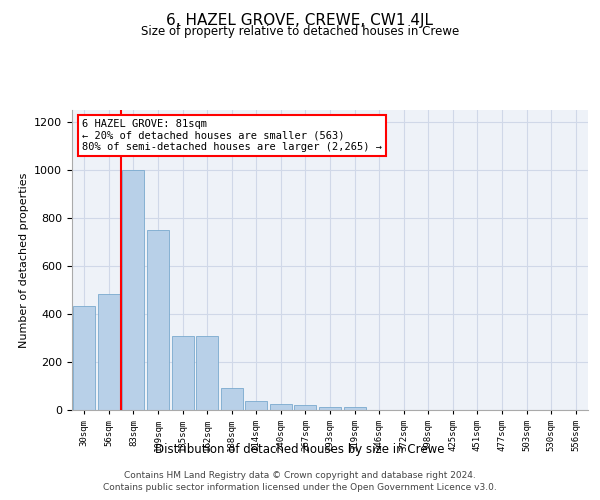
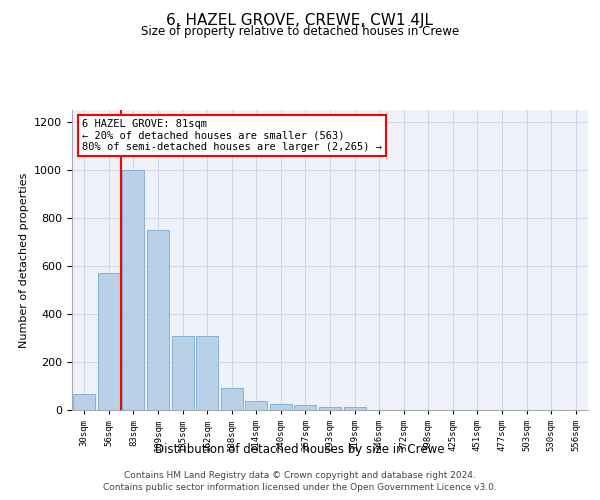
30sqm: 435 -> 65
56sqm: 485 -> 570
